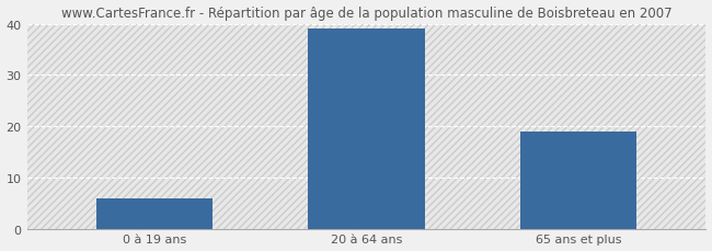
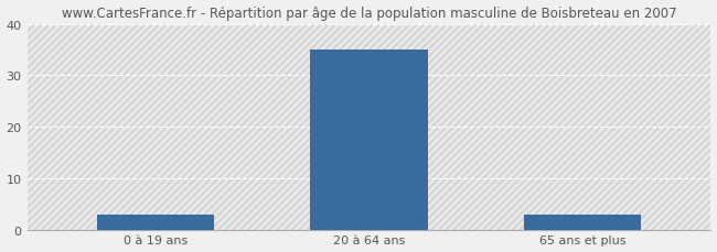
0 à 19 ans: 6 -> 3
20 à 64 ans: 39 -> 35
65 ans et plus: 19 -> 3
